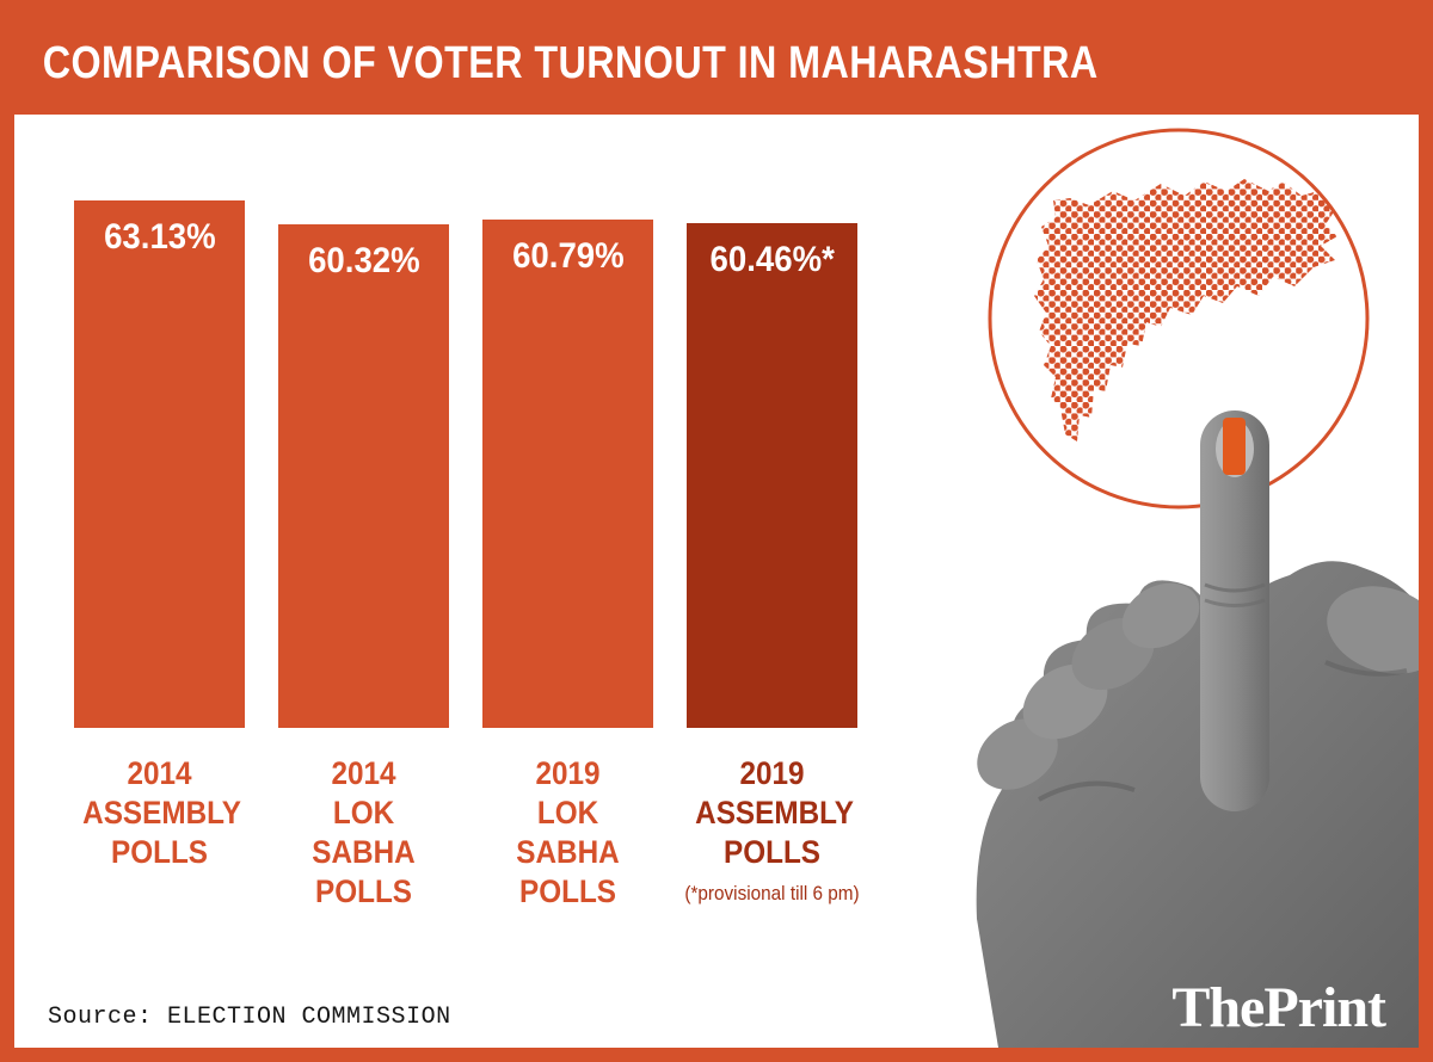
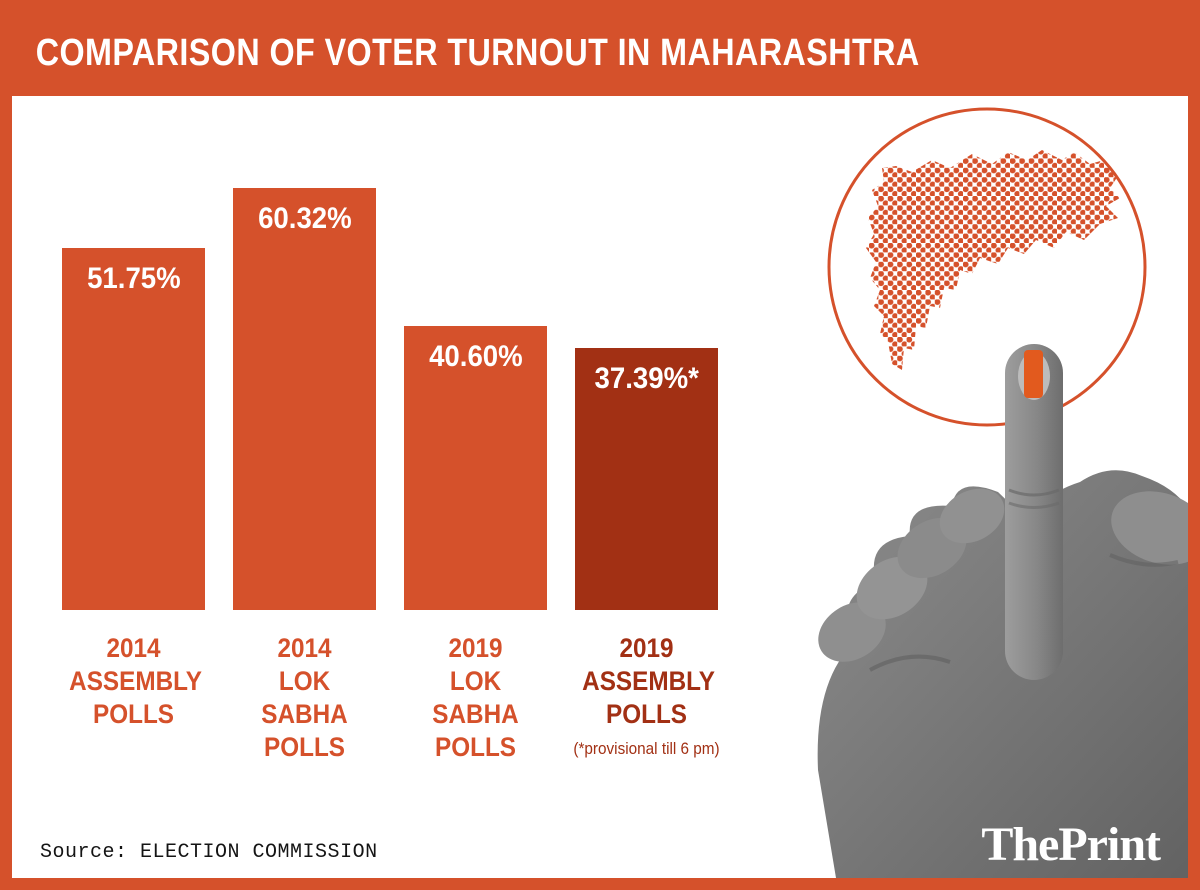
2014 ASSEMBLY POLLS: 63.13% -> 51.75%
2019 LOK SABHA POLLS: 60.79% -> 40.60%
2019 ASSEMBLY POLLS: 60.46 -> 37.39
